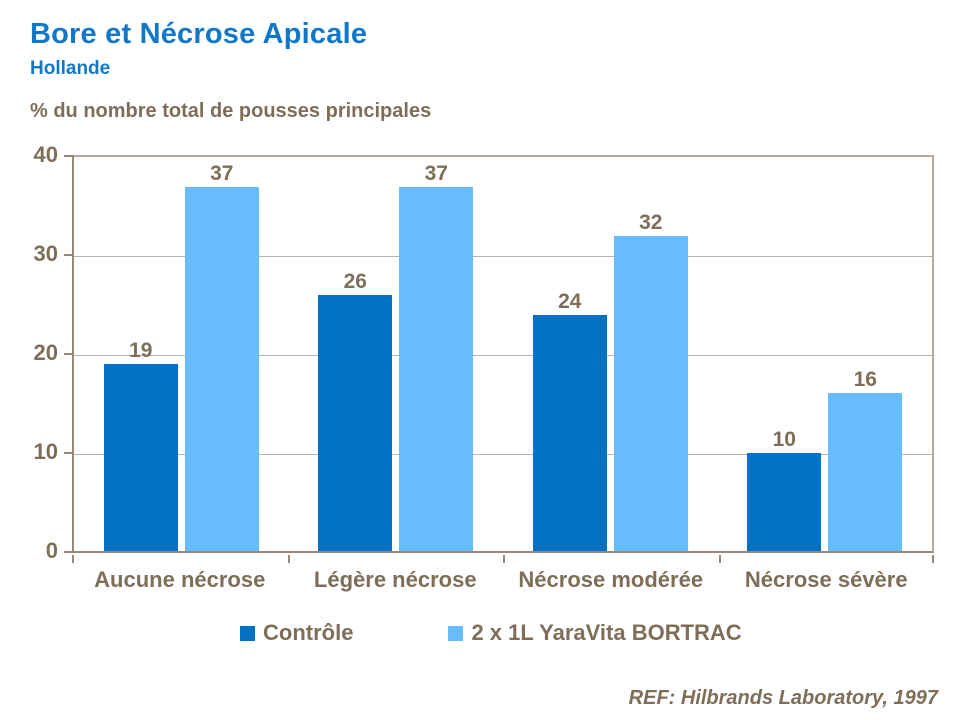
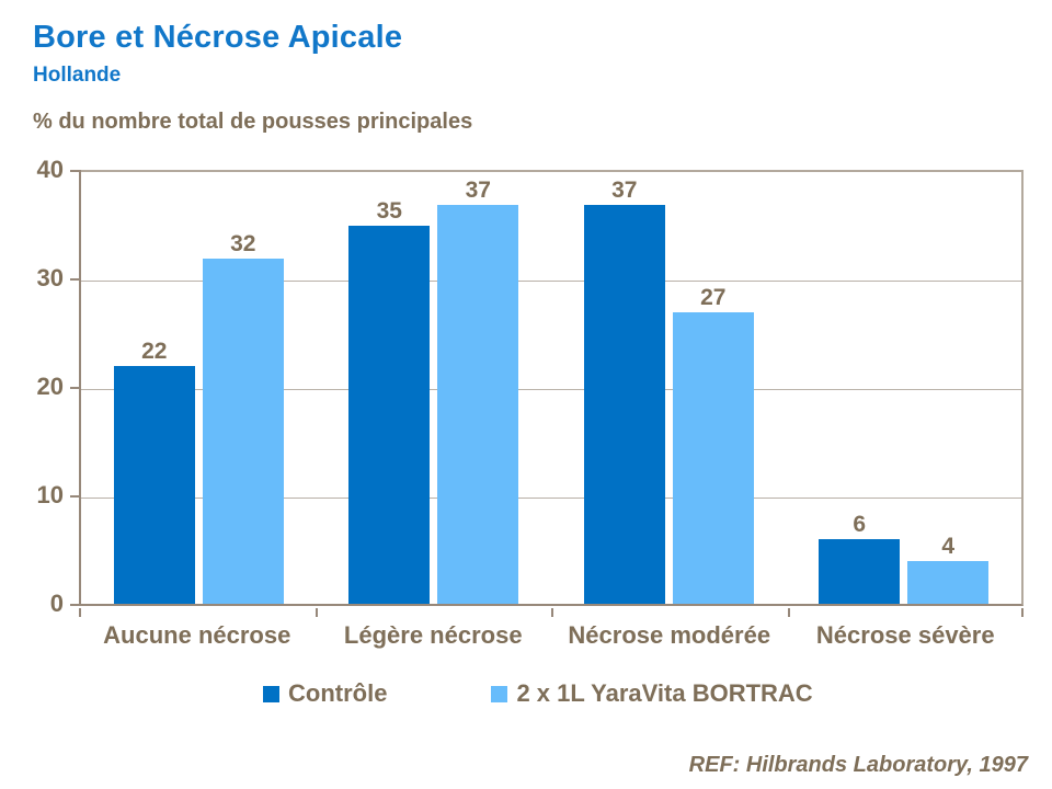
Contrôle/Aucune nécrose: 19 -> 22
2 x 1L YaraVita BORTRAC/Aucune nécrose: 37 -> 32
Contrôle/Légère nécrose: 26 -> 35
Contrôle/Nécrose modérée: 24 -> 37
2 x 1L YaraVita BORTRAC/Nécrose modérée: 32 -> 27
Contrôle/Nécrose sévère: 10 -> 6
2 x 1L YaraVita BORTRAC/Nécrose sévère: 16 -> 4
